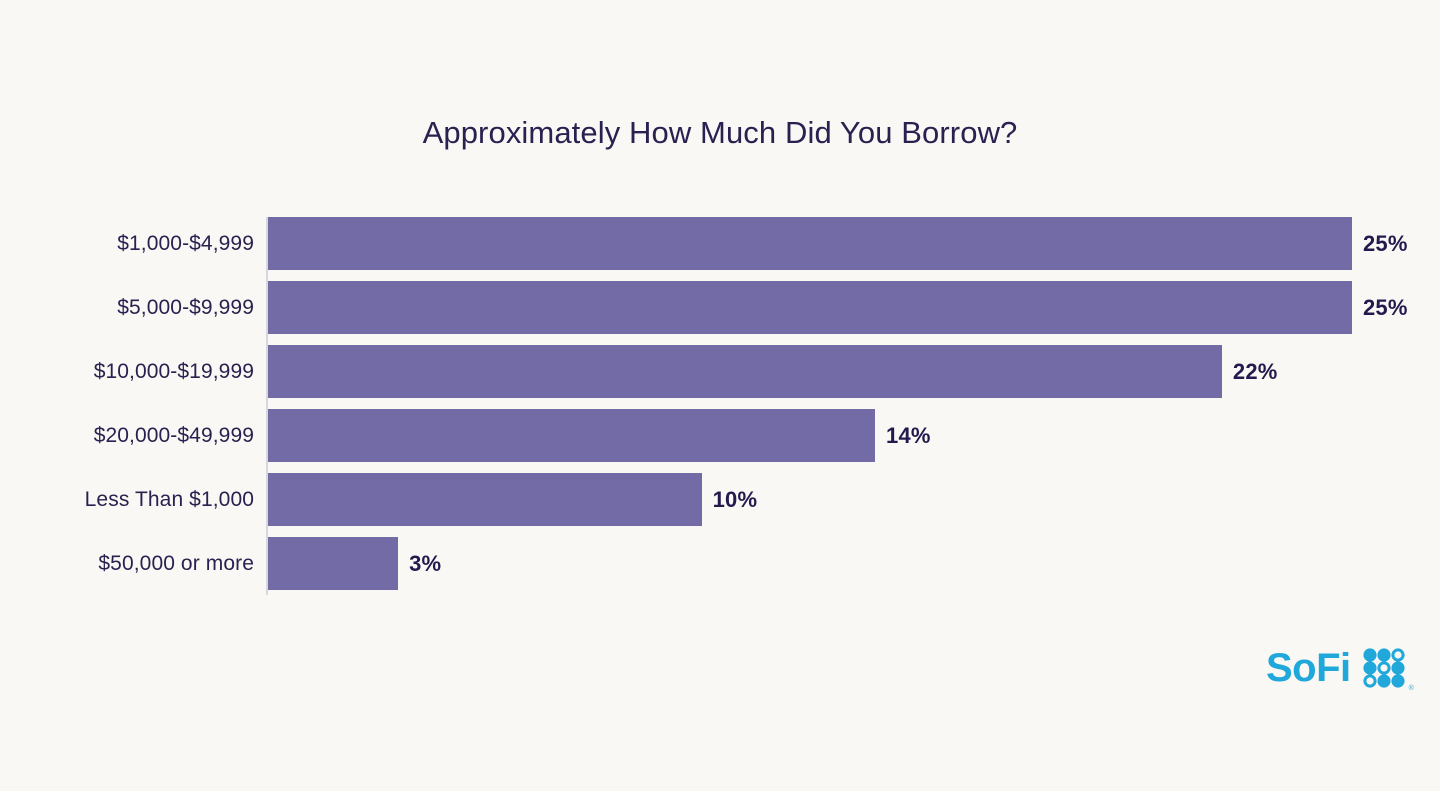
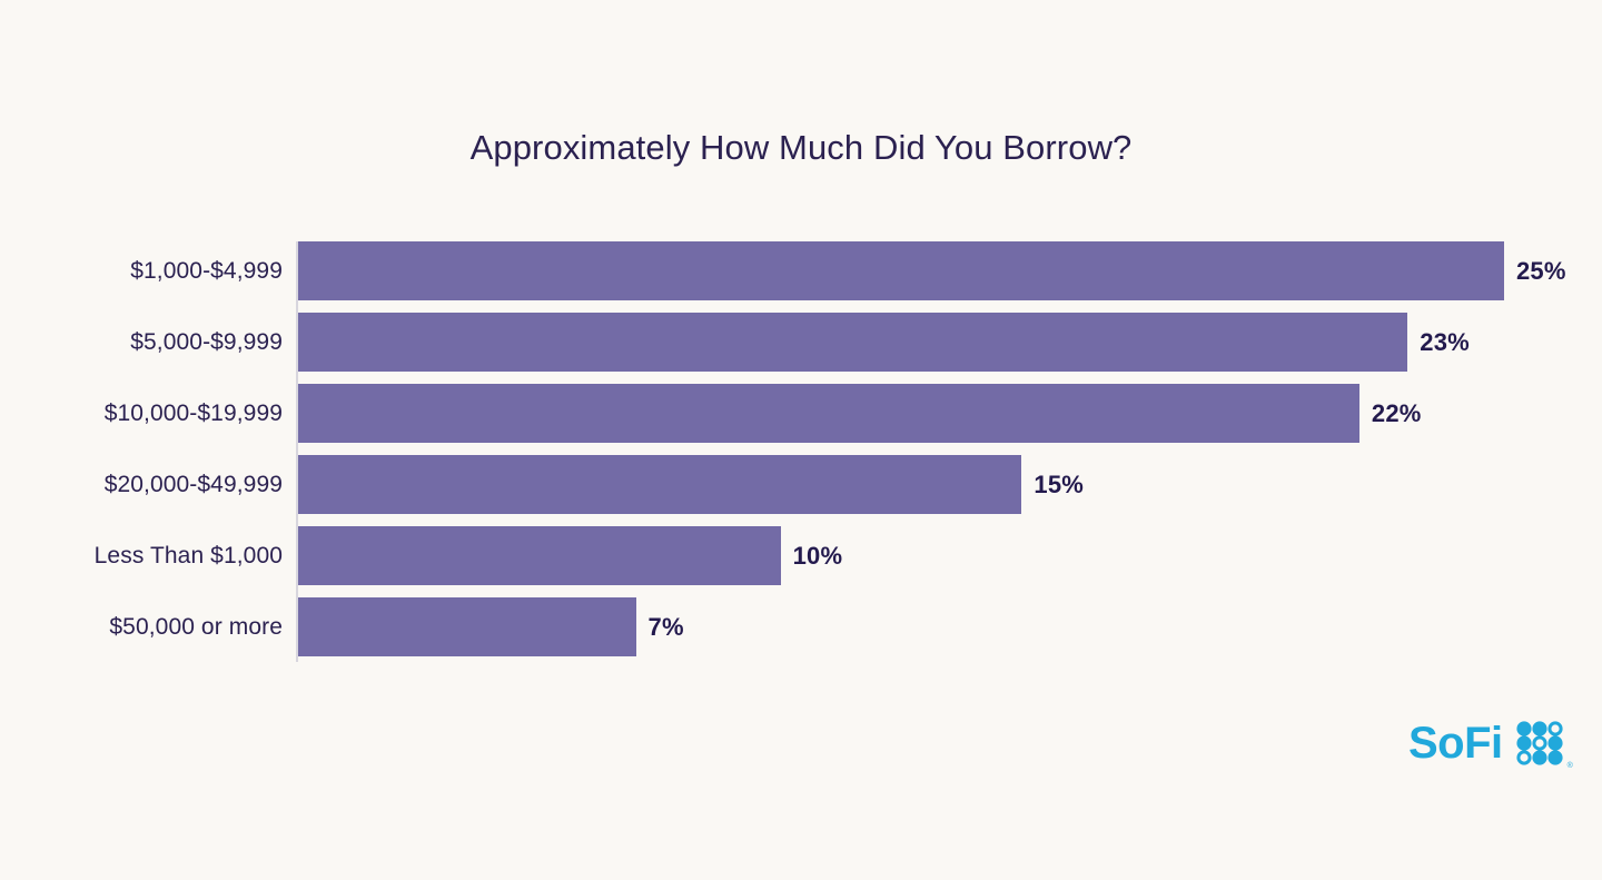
$5,000-$9,999: 25% -> 23%
$20,000-$49,999: 14% -> 15%
$50,000 or more: 3% -> 7%
